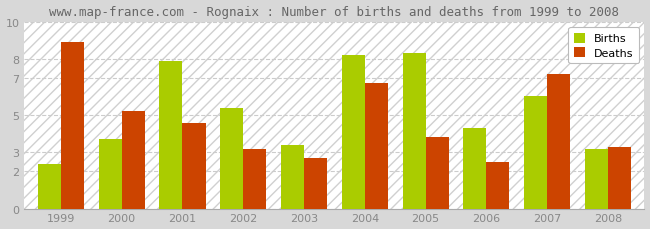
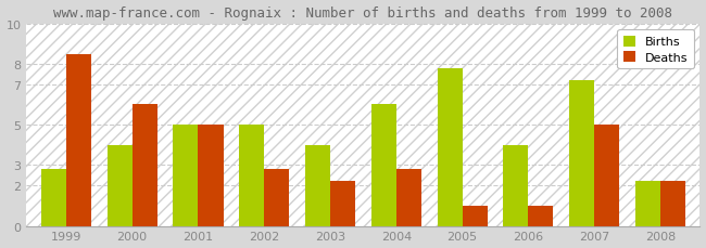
Births/1999: 2.4 -> 2.8
Deaths/1999: 8.9 -> 8.5
Births/2000: 3.7 -> 4.0
Deaths/2000: 5.2 -> 6.0
Births/2001: 7.9 -> 5.0
Deaths/2001: 4.6 -> 5.0
Births/2002: 5.4 -> 5.0
Deaths/2002: 3.2 -> 2.8
Births/2003: 3.4 -> 4.0
Deaths/2003: 2.7 -> 2.2
Births/2004: 8.2 -> 6.0
Deaths/2004: 6.7 -> 2.8
Births/2005: 8.3 -> 7.8
Deaths/2005: 3.8 -> 1.0
Births/2006: 4.3 -> 4.0
Deaths/2006: 2.5 -> 1.0
Births/2007: 6.0 -> 7.2
Deaths/2007: 7.2 -> 5.0
Births/2008: 3.2 -> 2.2
Deaths/2008: 3.3 -> 2.2
